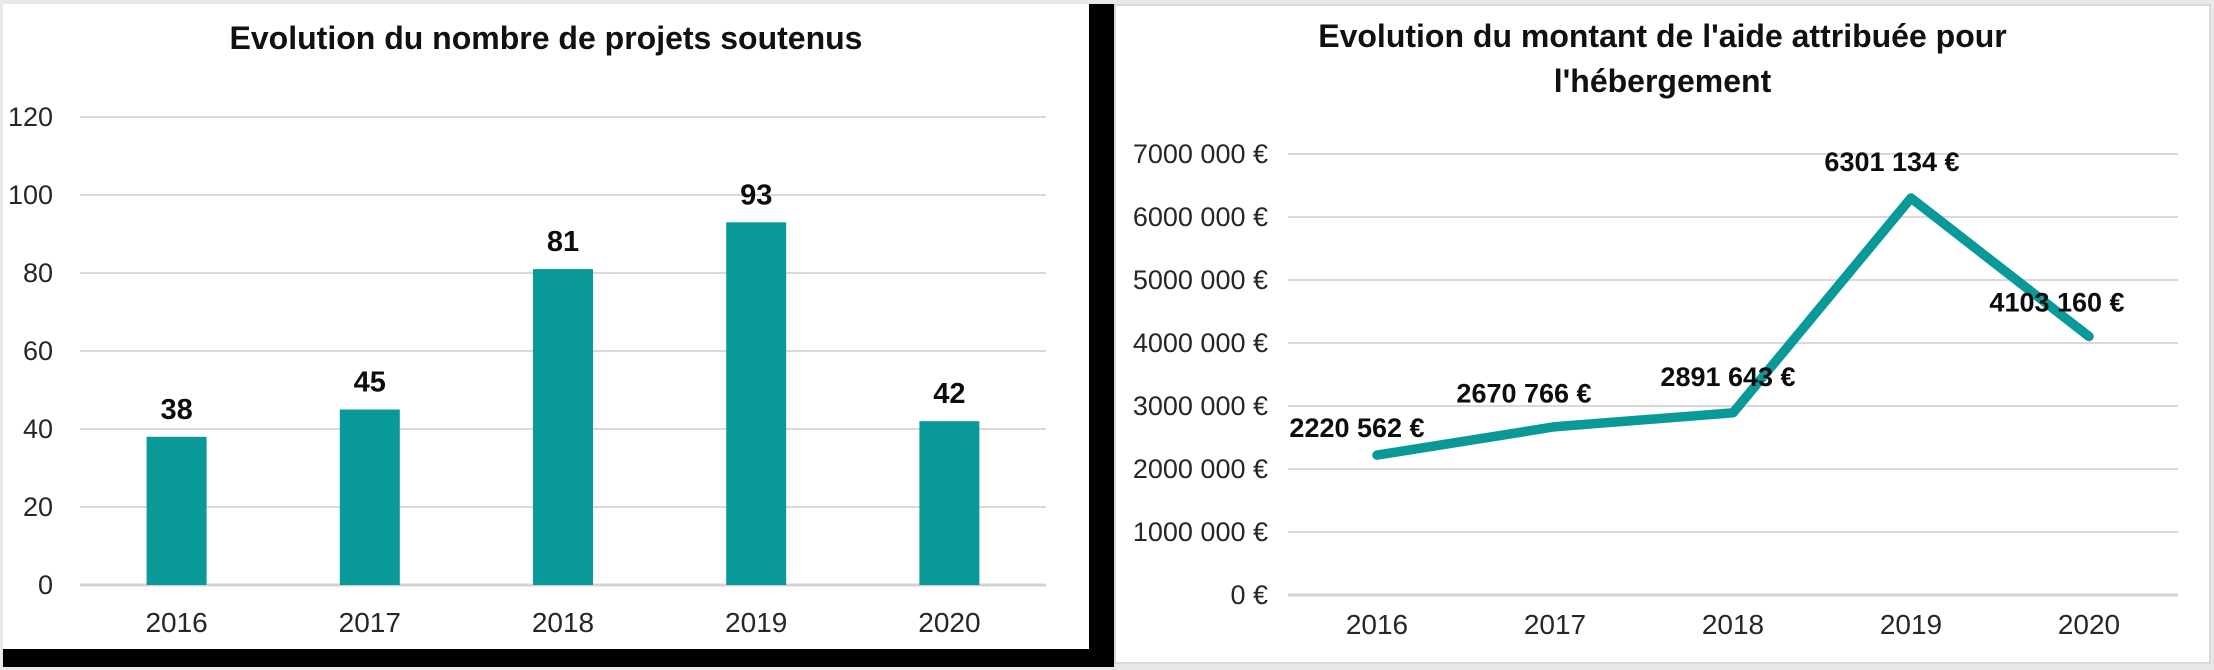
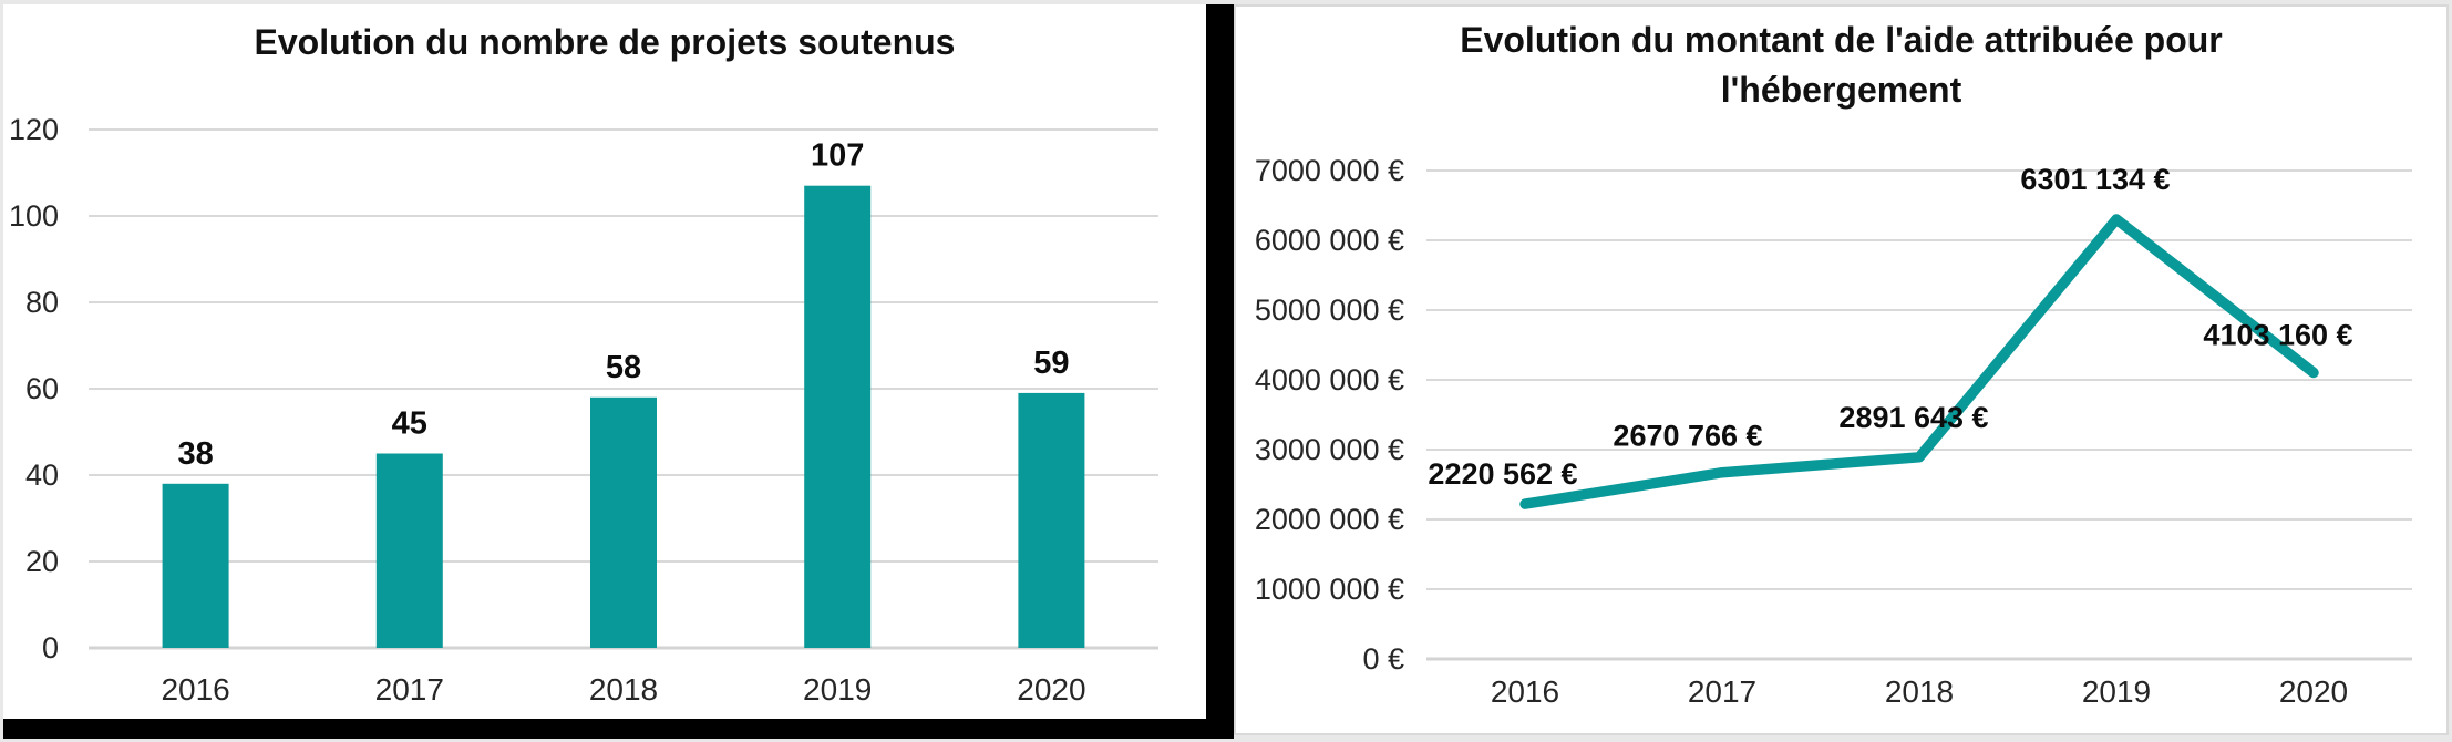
Evolution du nombre de projets soutenus/2018: 81 -> 58
Evolution du nombre de projets soutenus/2019: 93 -> 107
Evolution du nombre de projets soutenus/2020: 42 -> 59
